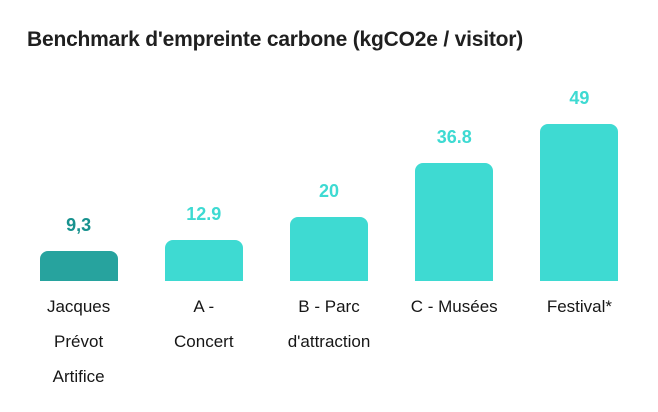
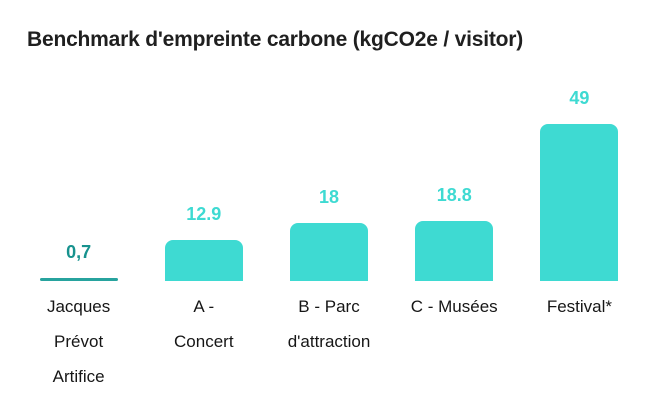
Jacques Prévot Artifice: 9,3 -> 0,7
B - Parc d'attraction: 20 -> 18
C - Musées: 36.8 -> 18.8
